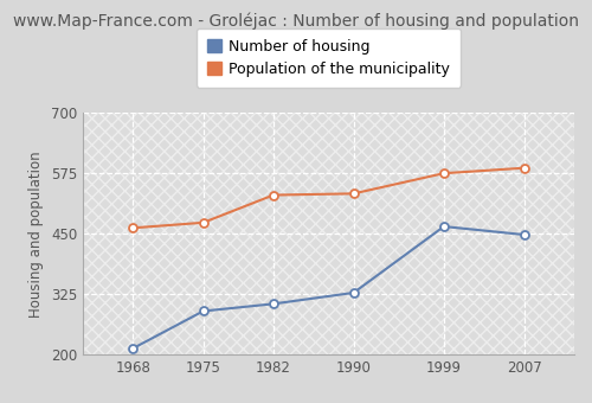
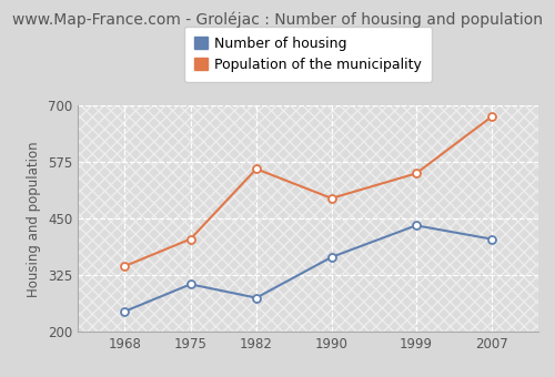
Number of housing/1968: 213 -> 245
Population of the municipality/1968: 462 -> 345
Number of housing/1975: 290 -> 305
Population of the municipality/1975: 473 -> 405
Number of housing/1982: 305 -> 275
Population of the municipality/1982: 530 -> 560
Number of housing/1990: 328 -> 365
Population of the municipality/1990: 533 -> 495
Number of housing/1999: 465 -> 435
Population of the municipality/1999: 575 -> 550
Number of housing/2007: 448 -> 405
Population of the municipality/2007: 586 -> 675
